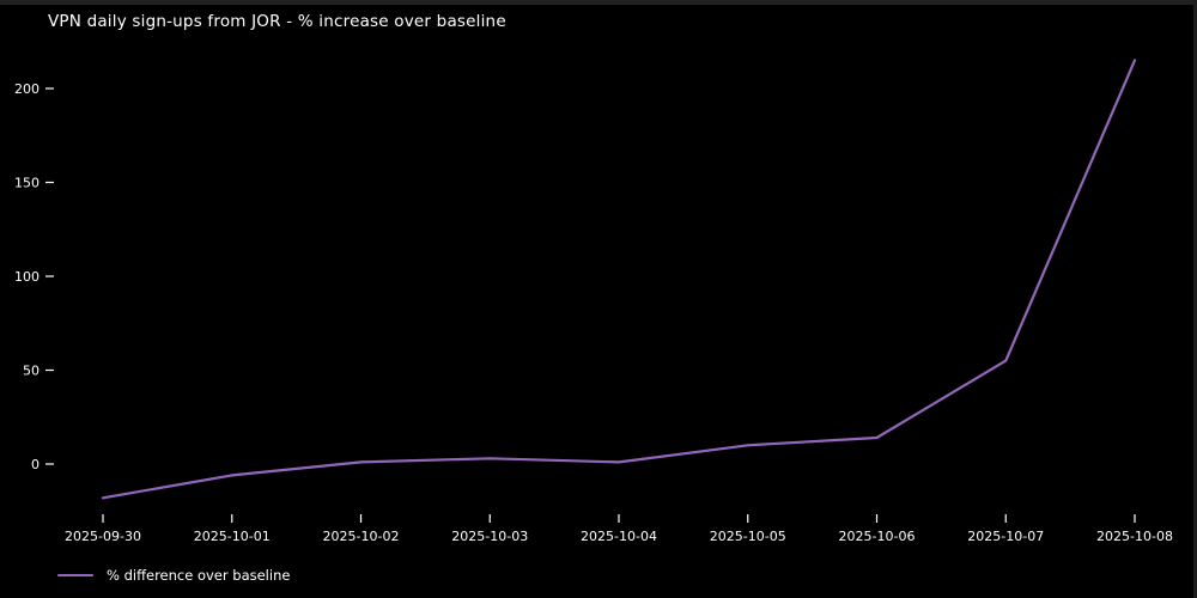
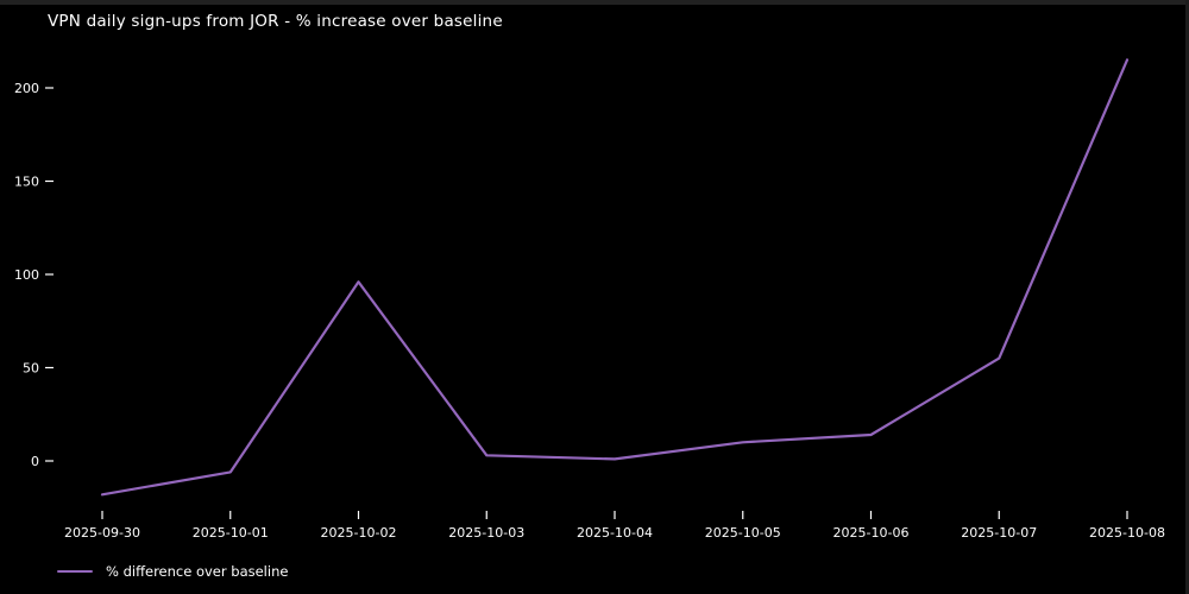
2025-10-02: 1 -> 96
